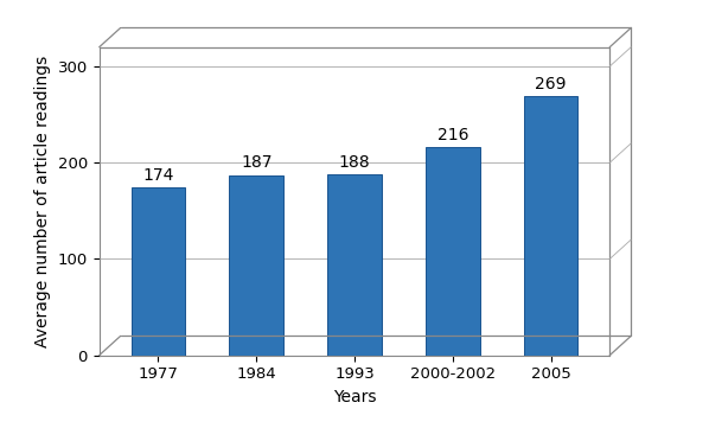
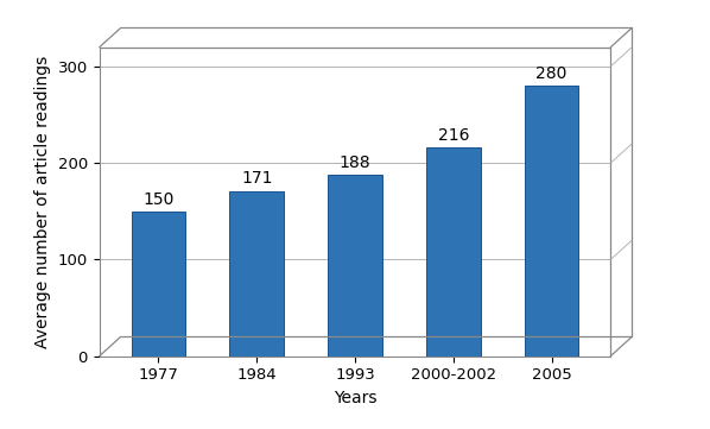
1977: 174 -> 150
1984: 187 -> 171
2005: 269 -> 280
